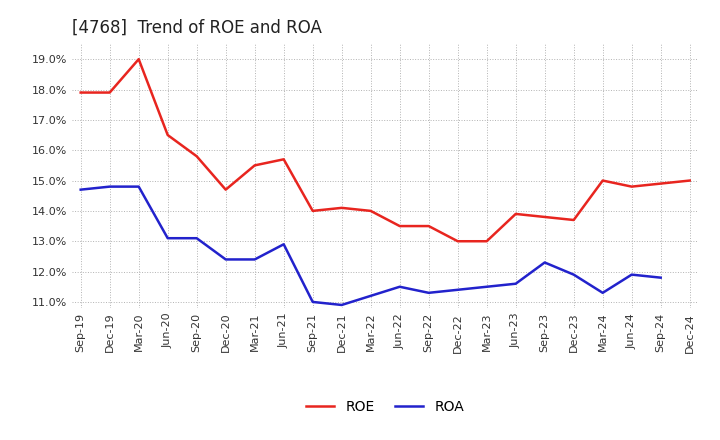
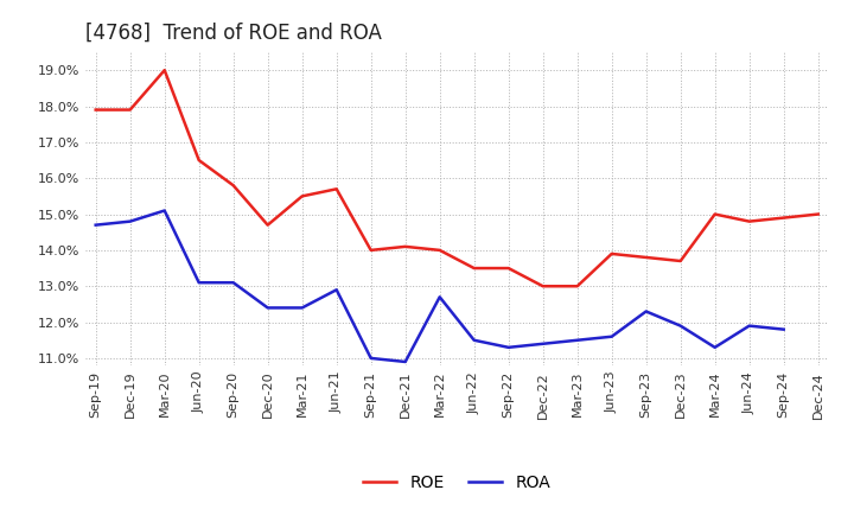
ROA/Mar-20: 14.8% -> 15.1%
ROA/Mar-22: 11.2% -> 12.7%
